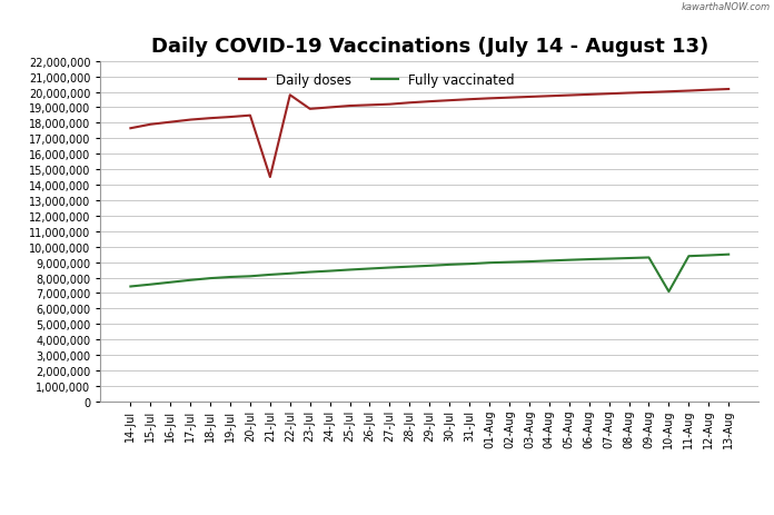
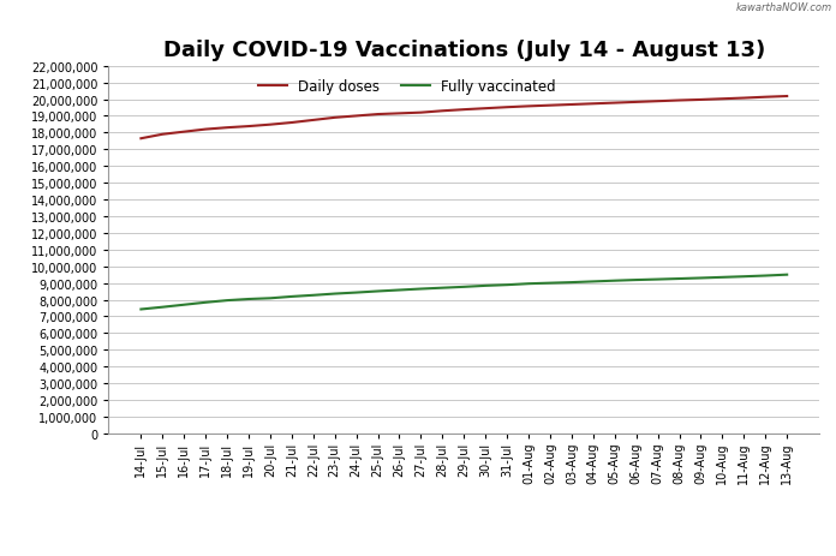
Daily doses/21-Jul: 14,500,000 -> 18,600,000
Daily doses/22-Jul: 19,800,000 -> 18,800,000
Fully vaccinated/10-Aug: 7,100,000 -> 9,300,000
